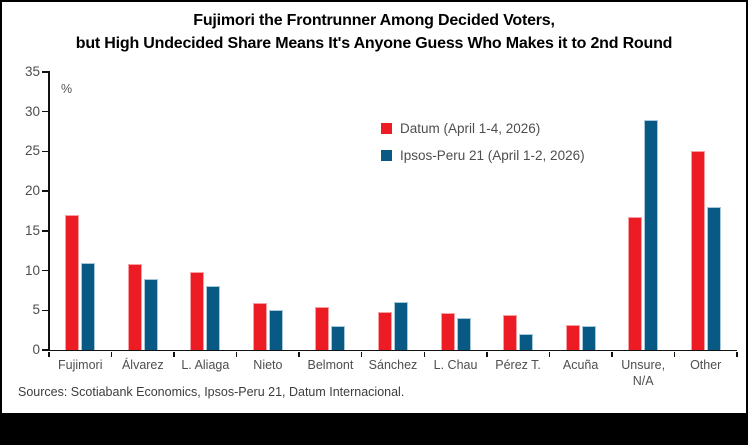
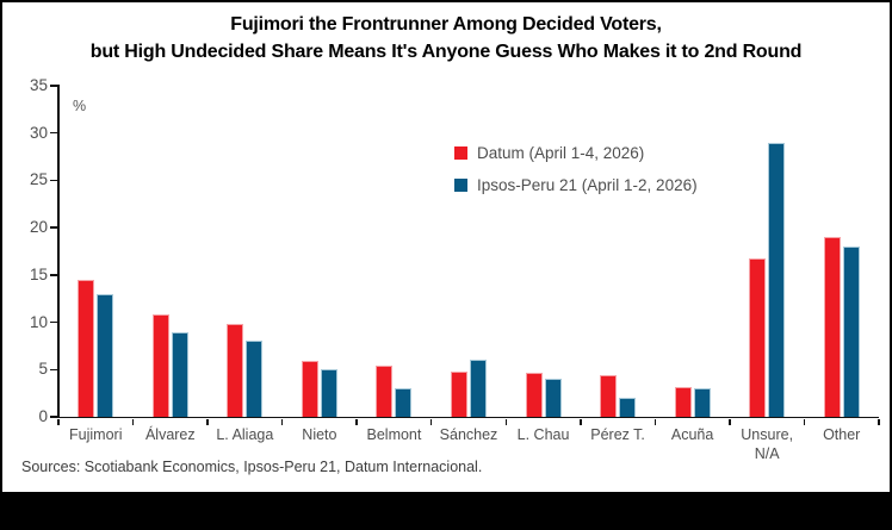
Datum (April 1-4, 2026)/Fujimori: 17 -> 14
Ipsos-Peru 21 (April 1-2, 2026)/Fujimori: 11 -> 13
Datum (April 1-4, 2026)/Other: 25 -> 19
